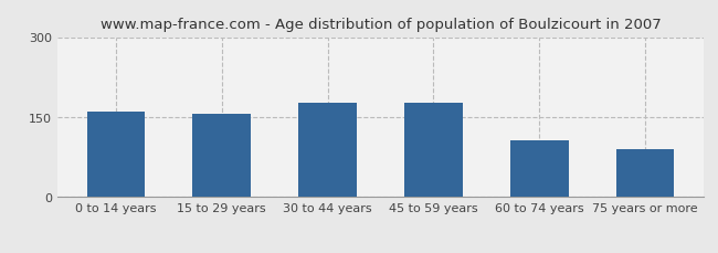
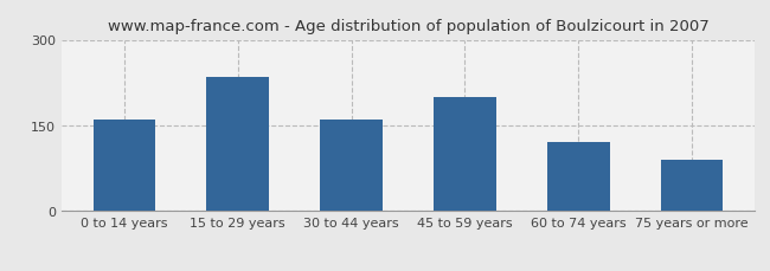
15 to 29 years: 157 -> 235
30 to 44 years: 176 -> 160
45 to 59 years: 177 -> 200
60 to 74 years: 107 -> 120
